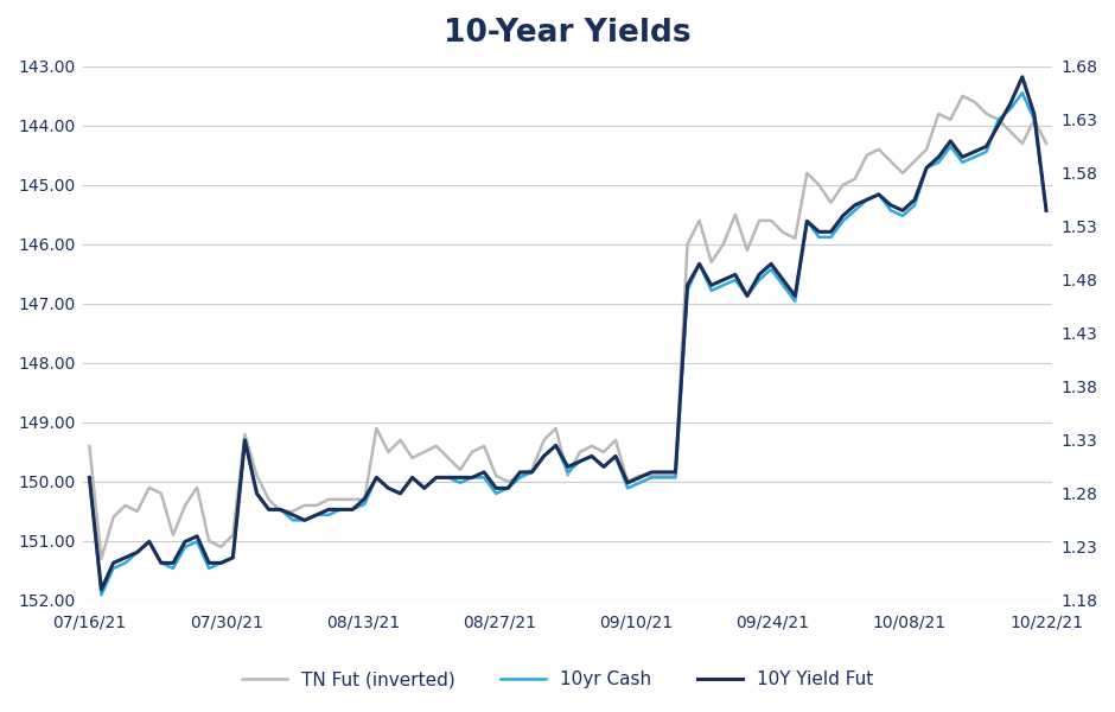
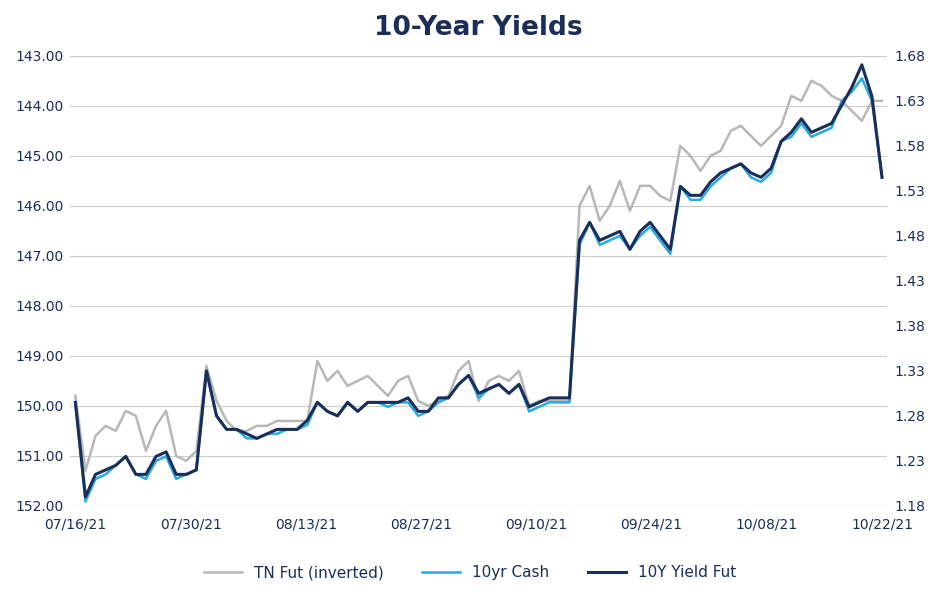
TN Fut (inverted)/07/16/21: 149.4 -> 149.8
TN Fut (inverted)/10/22/21: 144.3 -> 143.9
